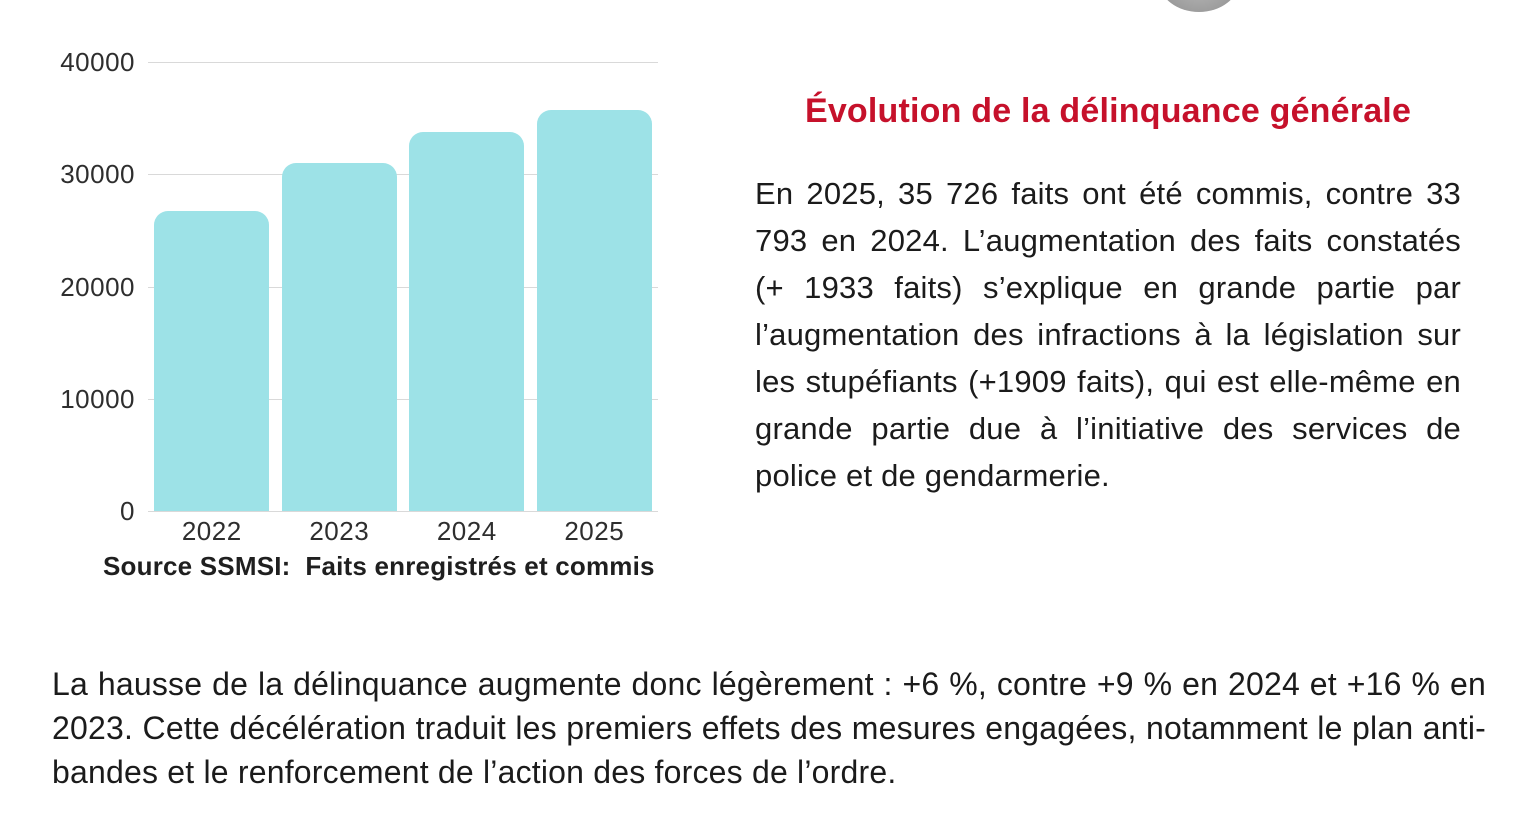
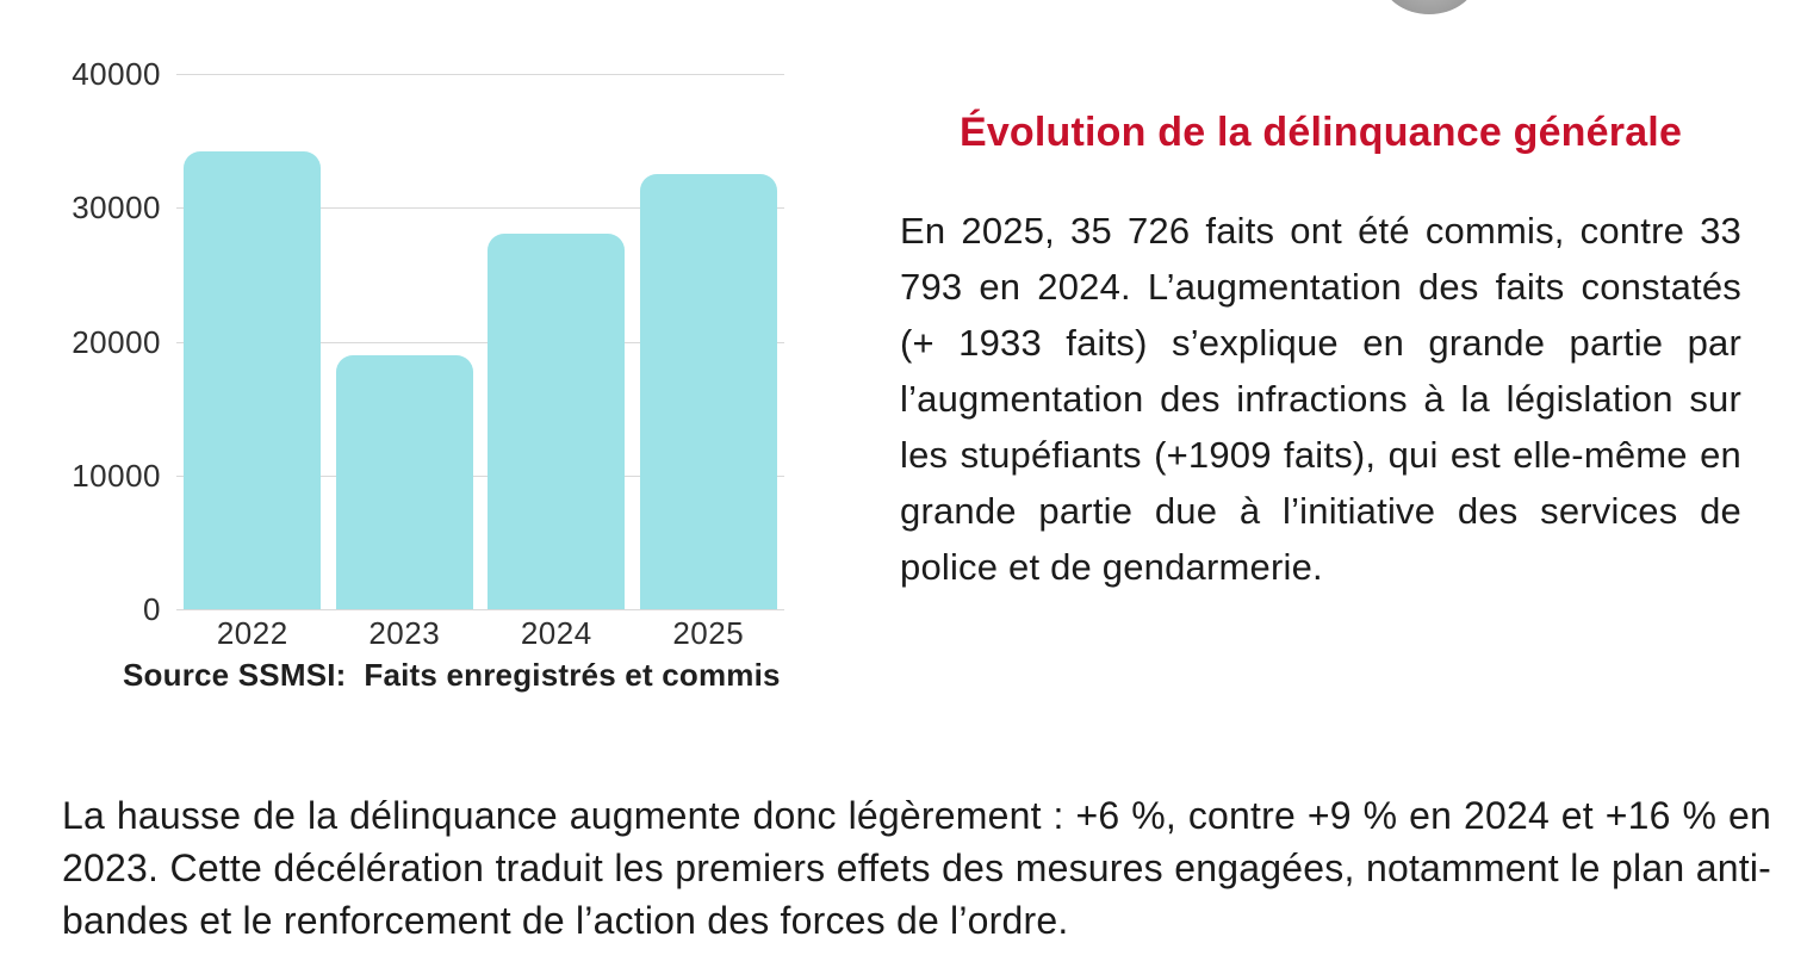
2022: 26700 -> 34200
2023: 31000 -> 19000
2024: 33800 -> 28100
2025: 35700 -> 32500
